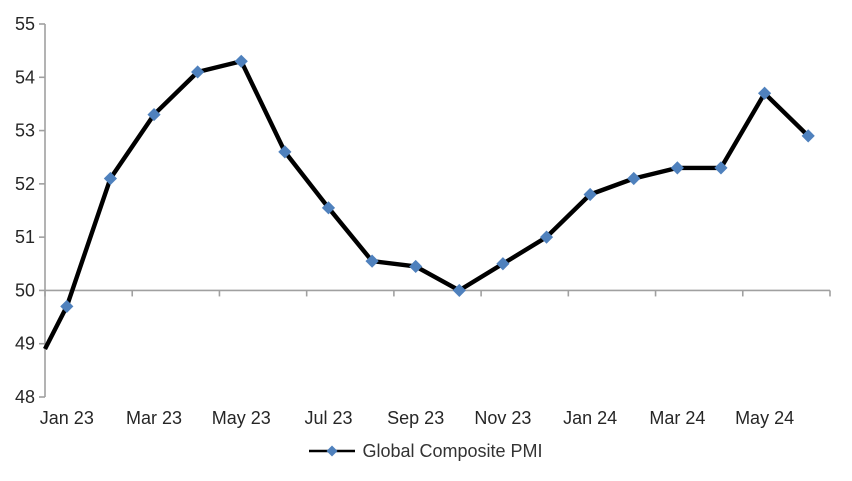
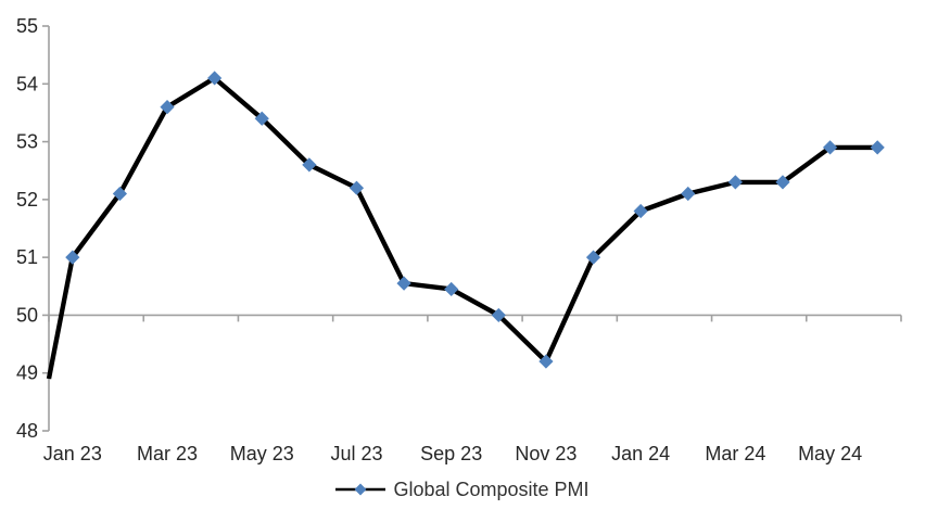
Jan 23: 49.7 -> 51.0
Mar 23: 53.3 -> 53.6
May 23: 54.3 -> 53.4
Jul 23: 51.5 -> 52.2
Nov 23: 50.5 -> 49.2
May 24: 53.7 -> 52.9
